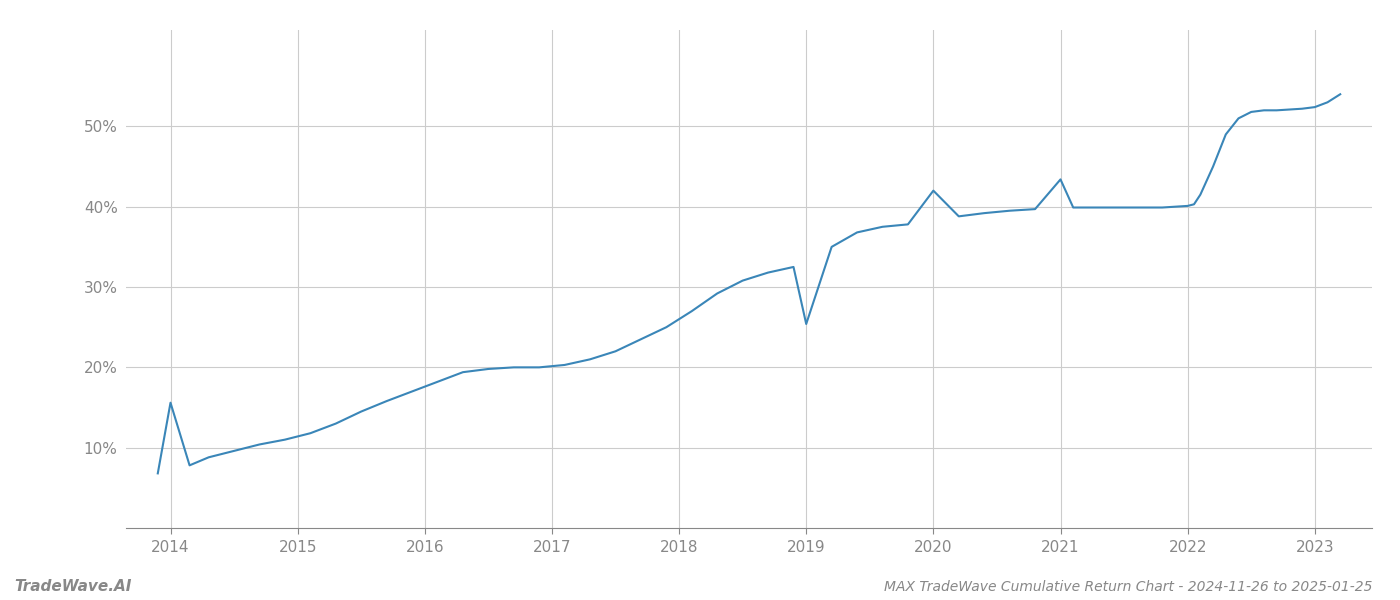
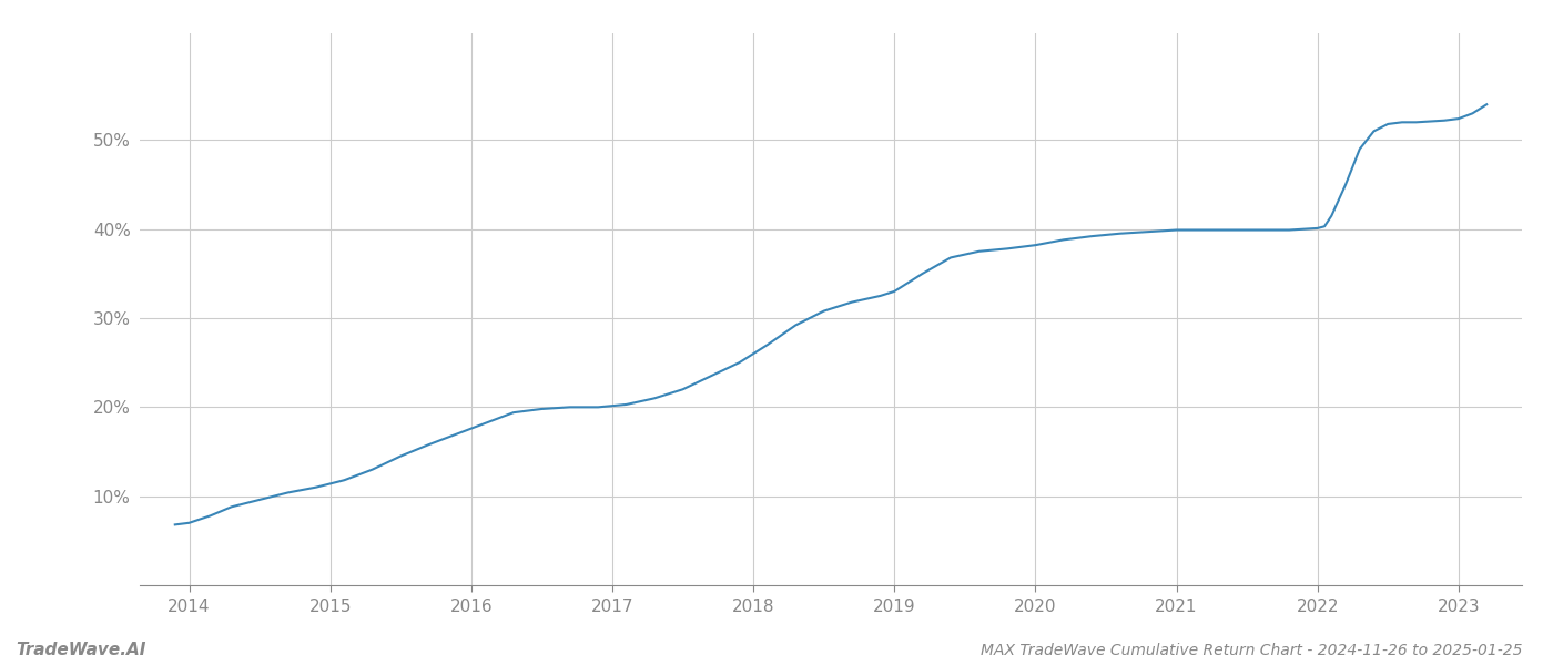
2014: 15.6% -> 7.0%
2019: 25.4% -> 33.0%
2020: 42.0% -> 38.2%
2021: 43.4% -> 39.9%
